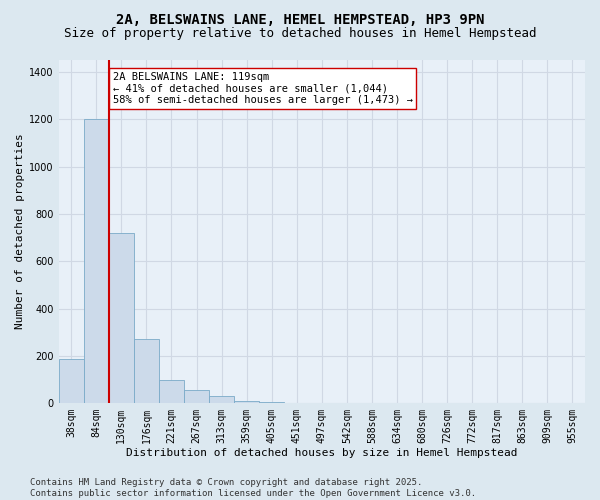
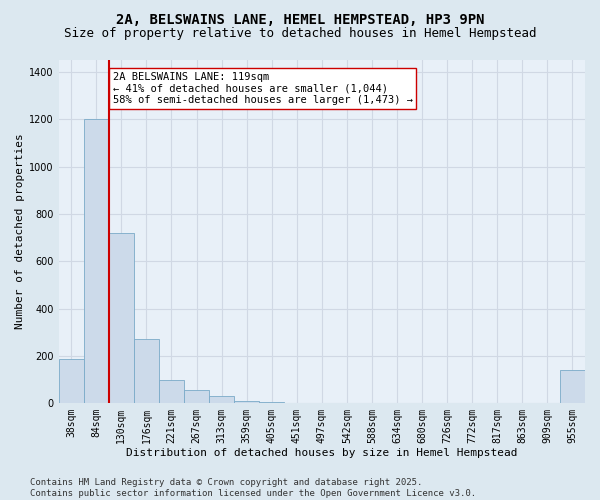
955sqm: 3 -> 140
